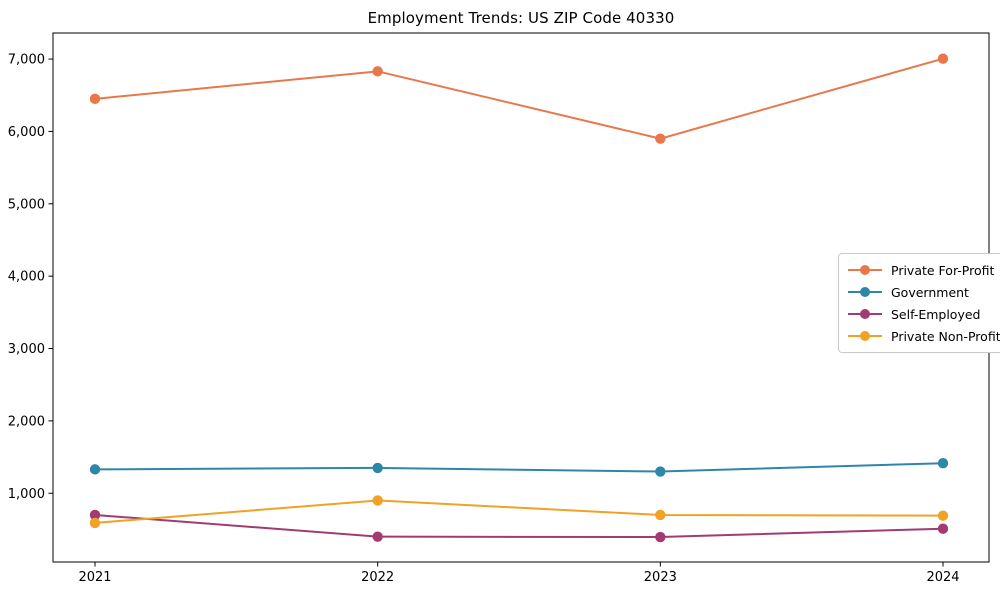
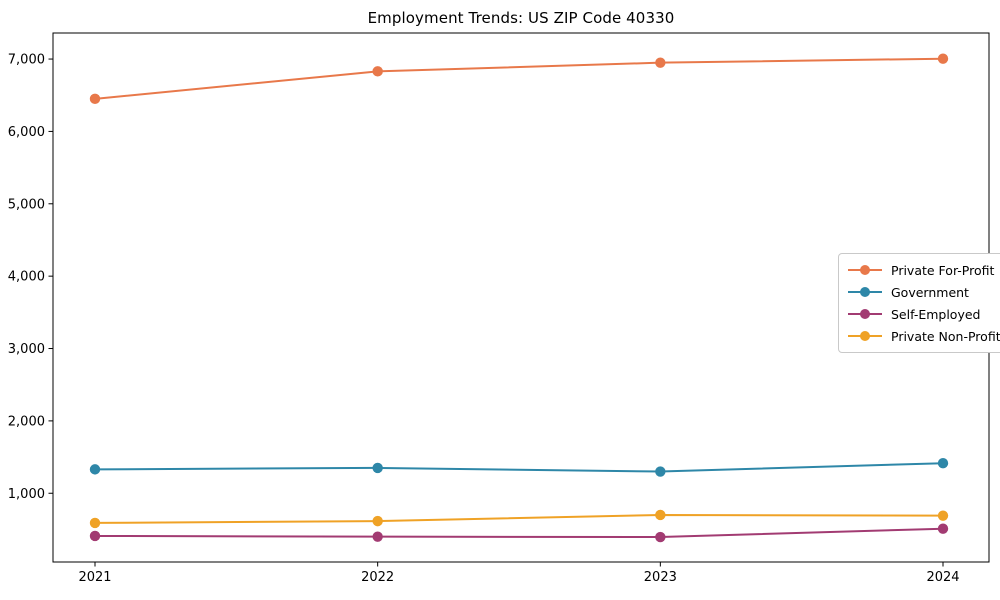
Self-Employed/2021: 700 -> 400
Private Non-Profit/2022: 900 -> 600
Private For-Profit/2023: 5900 -> 7000
